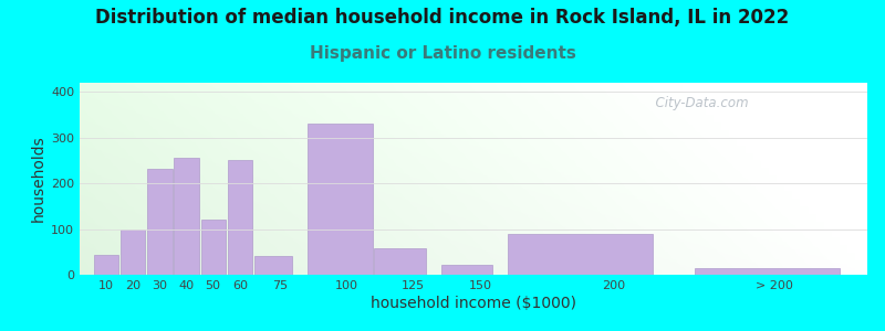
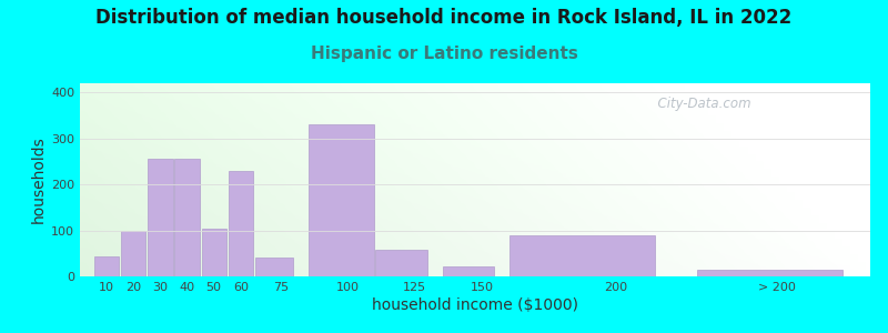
30: 232 -> 255
50: 120 -> 105
60: 250 -> 230
